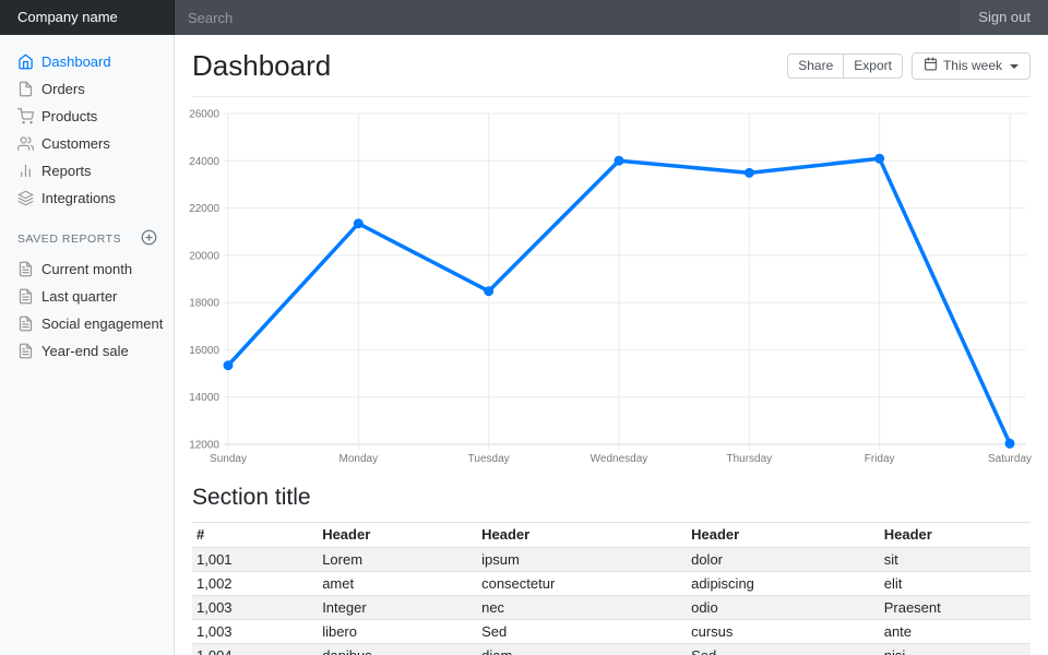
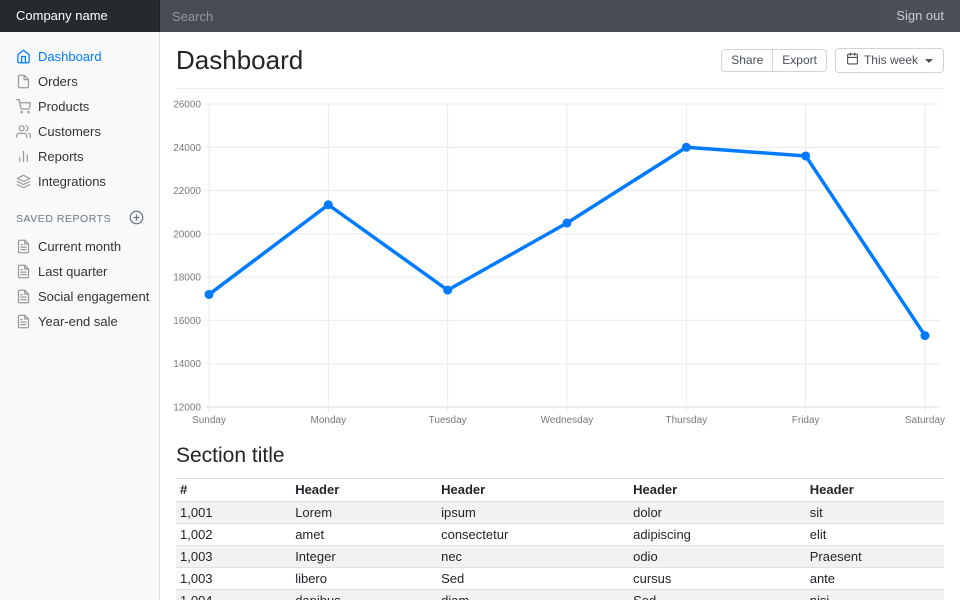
Sunday: 15300 -> 17200
Tuesday: 18500 -> 17400
Wednesday: 24000 -> 20500
Thursday: 23500 -> 24000
Friday: 24100 -> 23600
Saturday: 12000 -> 15300
